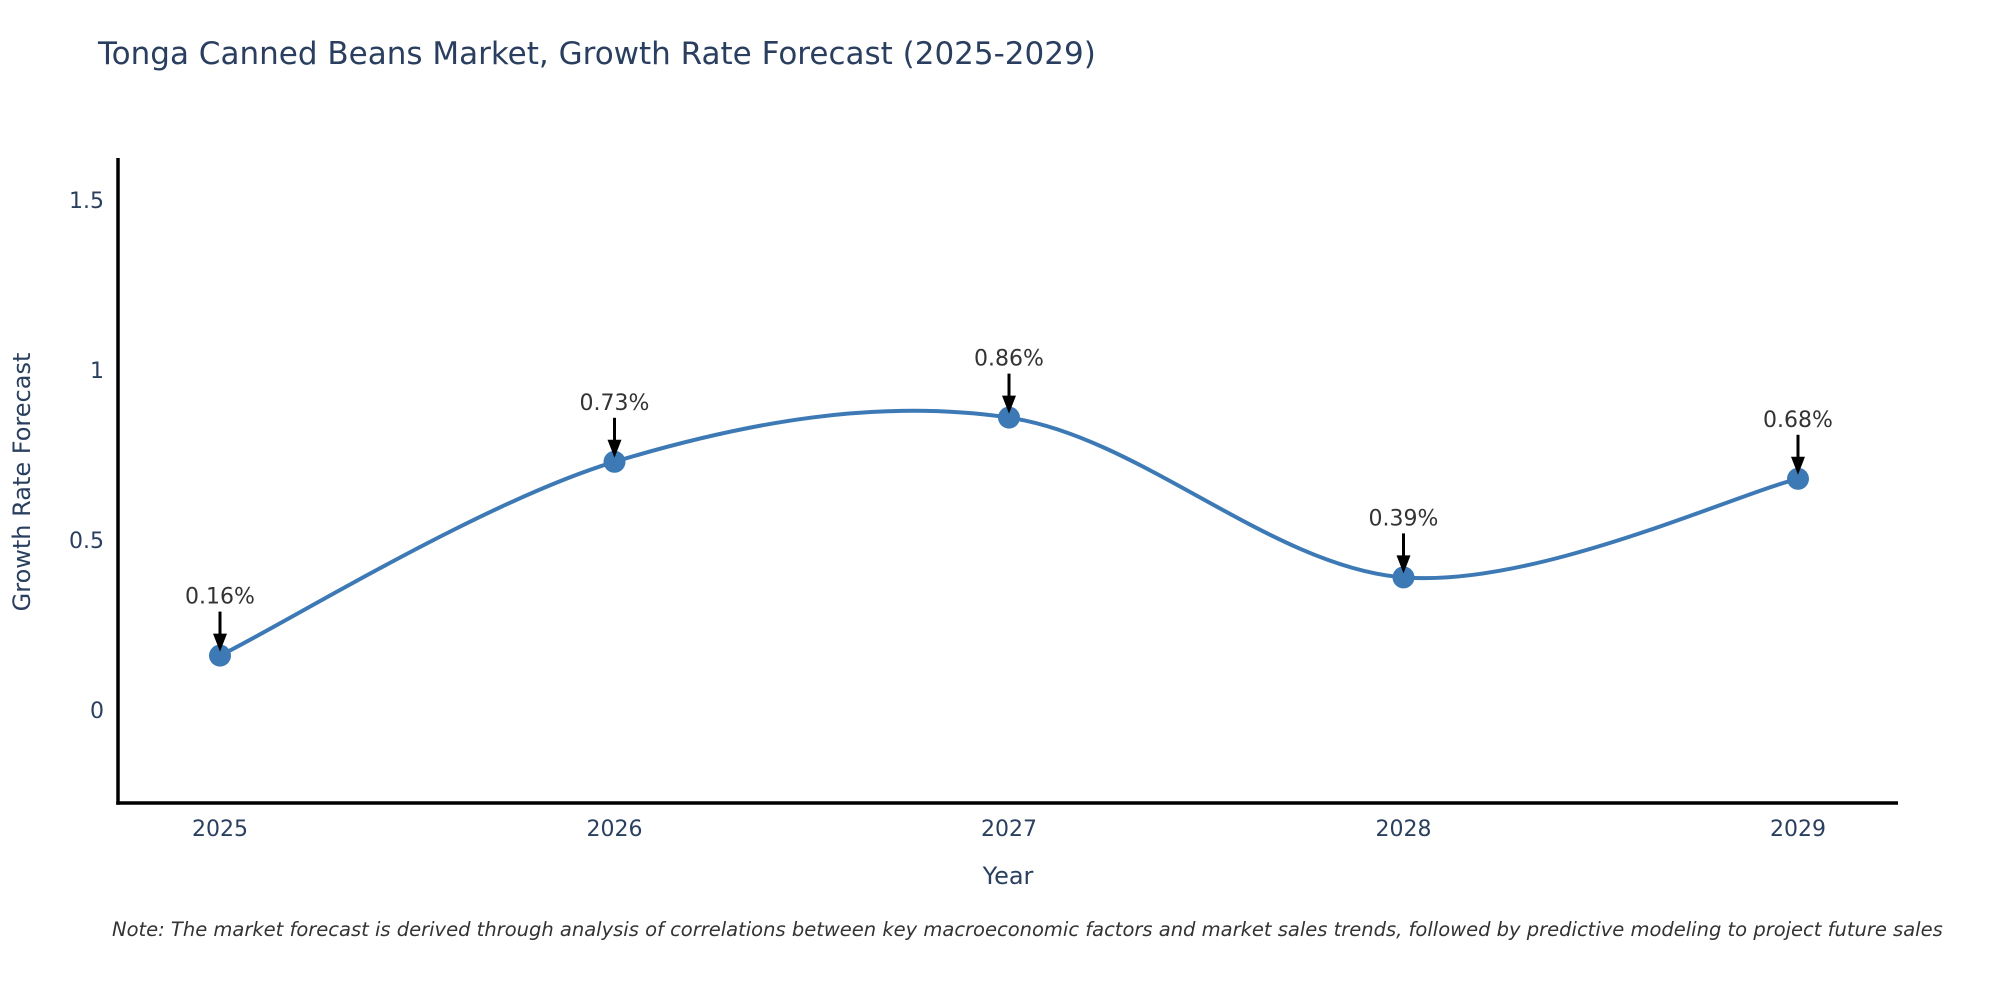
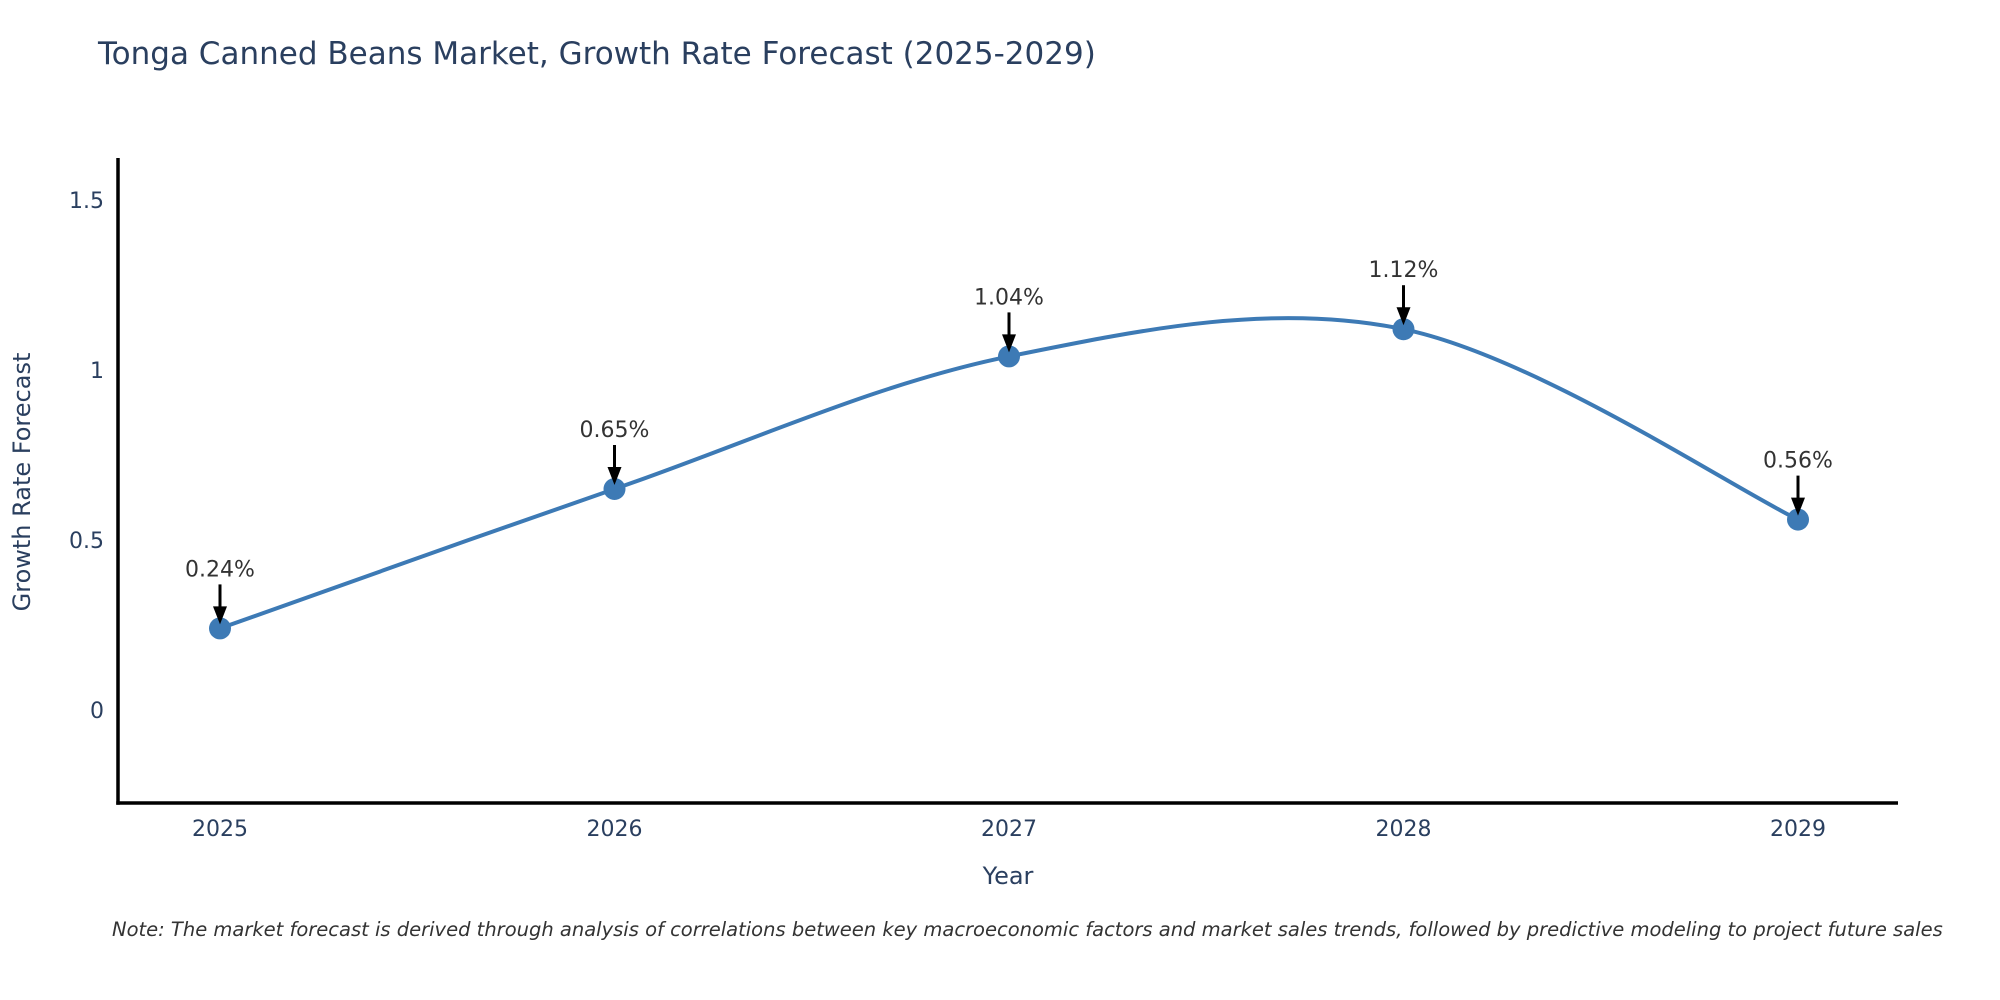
2025: 0.16% -> 0.24%
2026: 0.73% -> 0.65%
2027: 0.86% -> 1.04%
2028: 0.39% -> 1.12%
2029: 0.68% -> 0.56%
